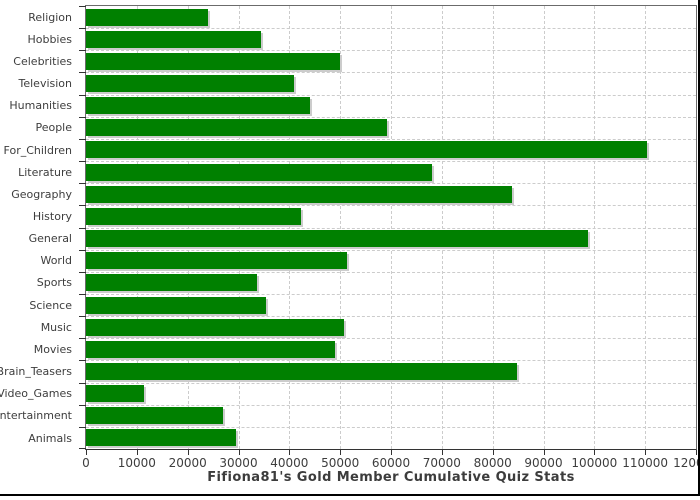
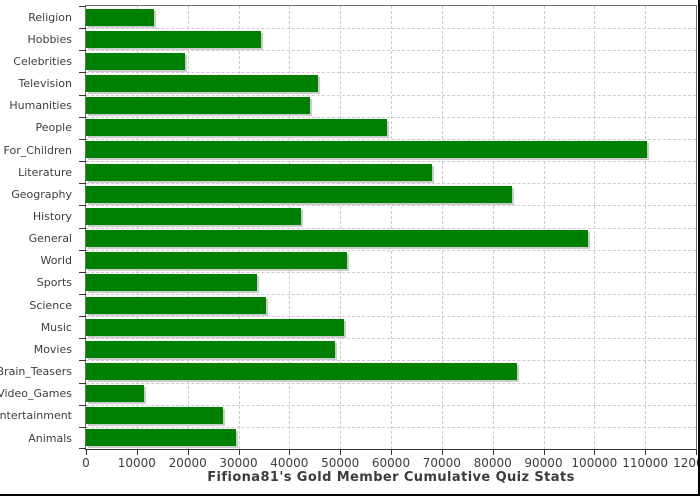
Religion: 24000 -> 13000
Celebrities: 50000 -> 19000
Television: 41000 -> 46000
